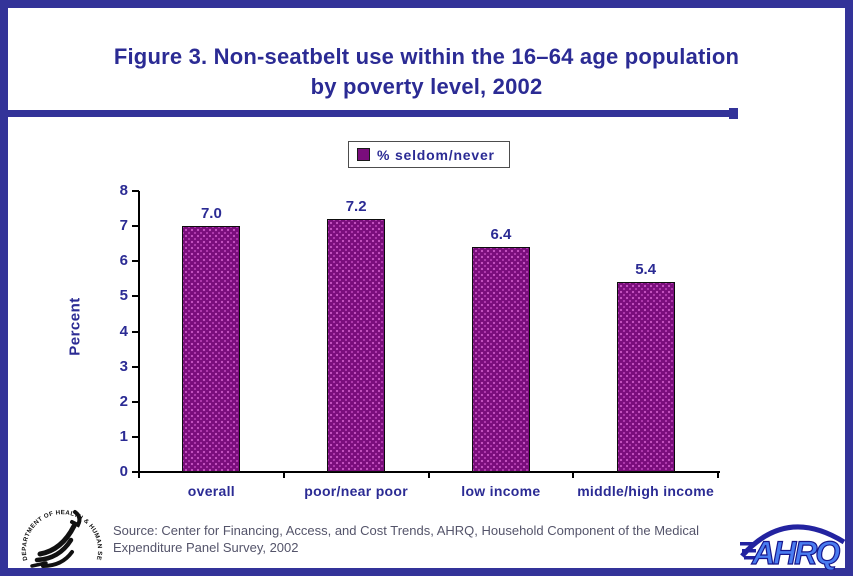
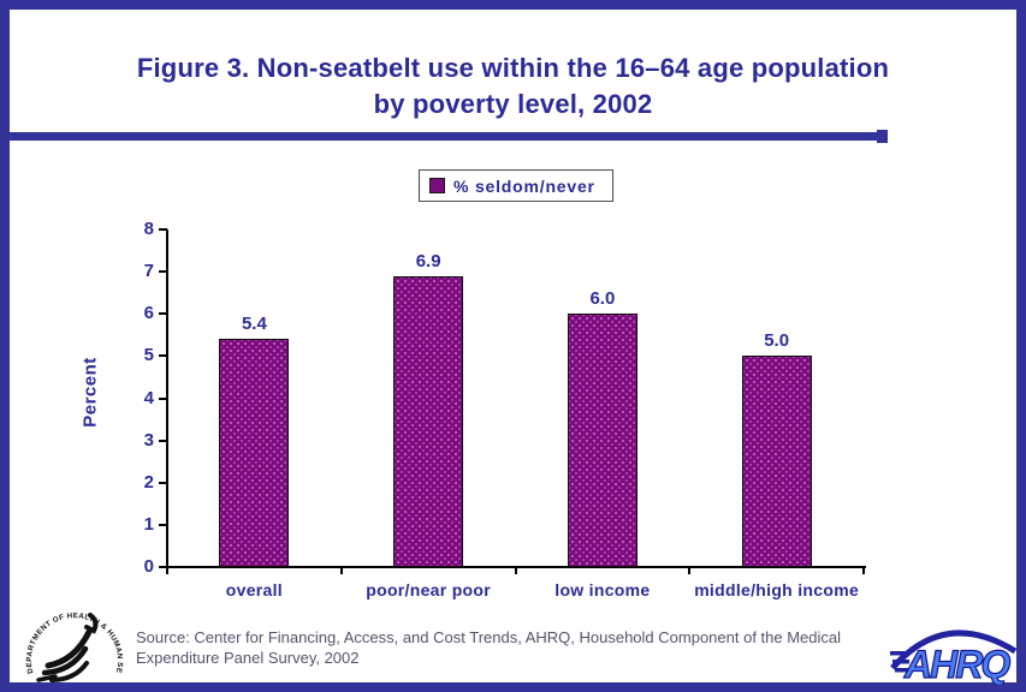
overall: 7.0 -> 5.4
poor/near poor: 7.2 -> 6.9
low income: 6.4 -> 6.0
middle/high income: 5.4 -> 5.0
